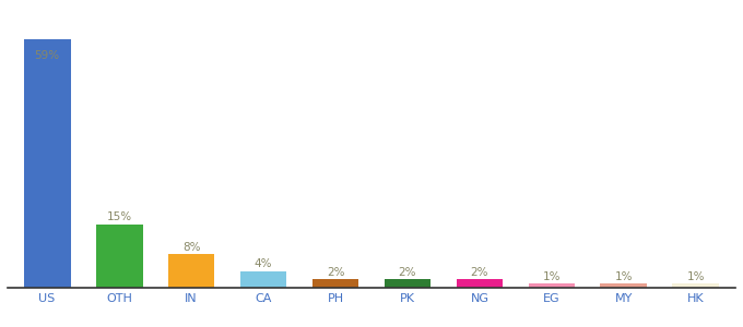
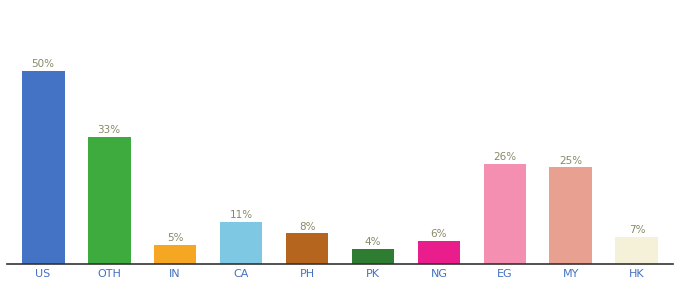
US: 59% -> 50%
OTH: 15% -> 33%
IN: 8% -> 5%
CA: 4% -> 11%
PH: 2% -> 8%
PK: 2% -> 4%
NG: 2% -> 6%
EG: 1% -> 26%
MY: 1% -> 25%
HK: 1% -> 7%
